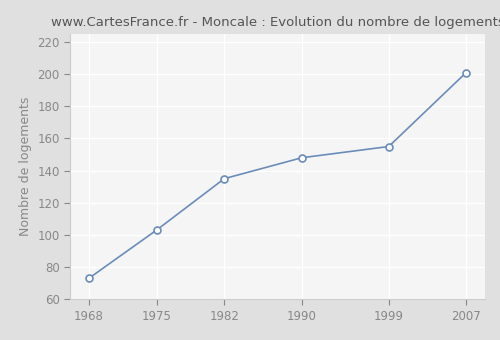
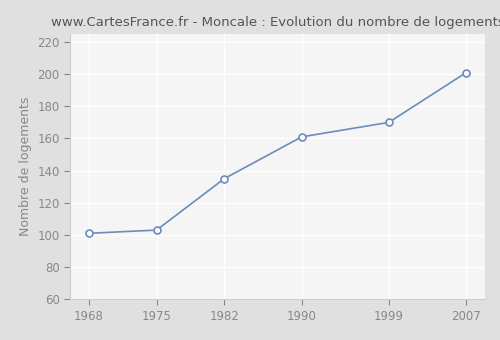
1968: 73 -> 101
1990: 148 -> 161
1999: 155 -> 170
